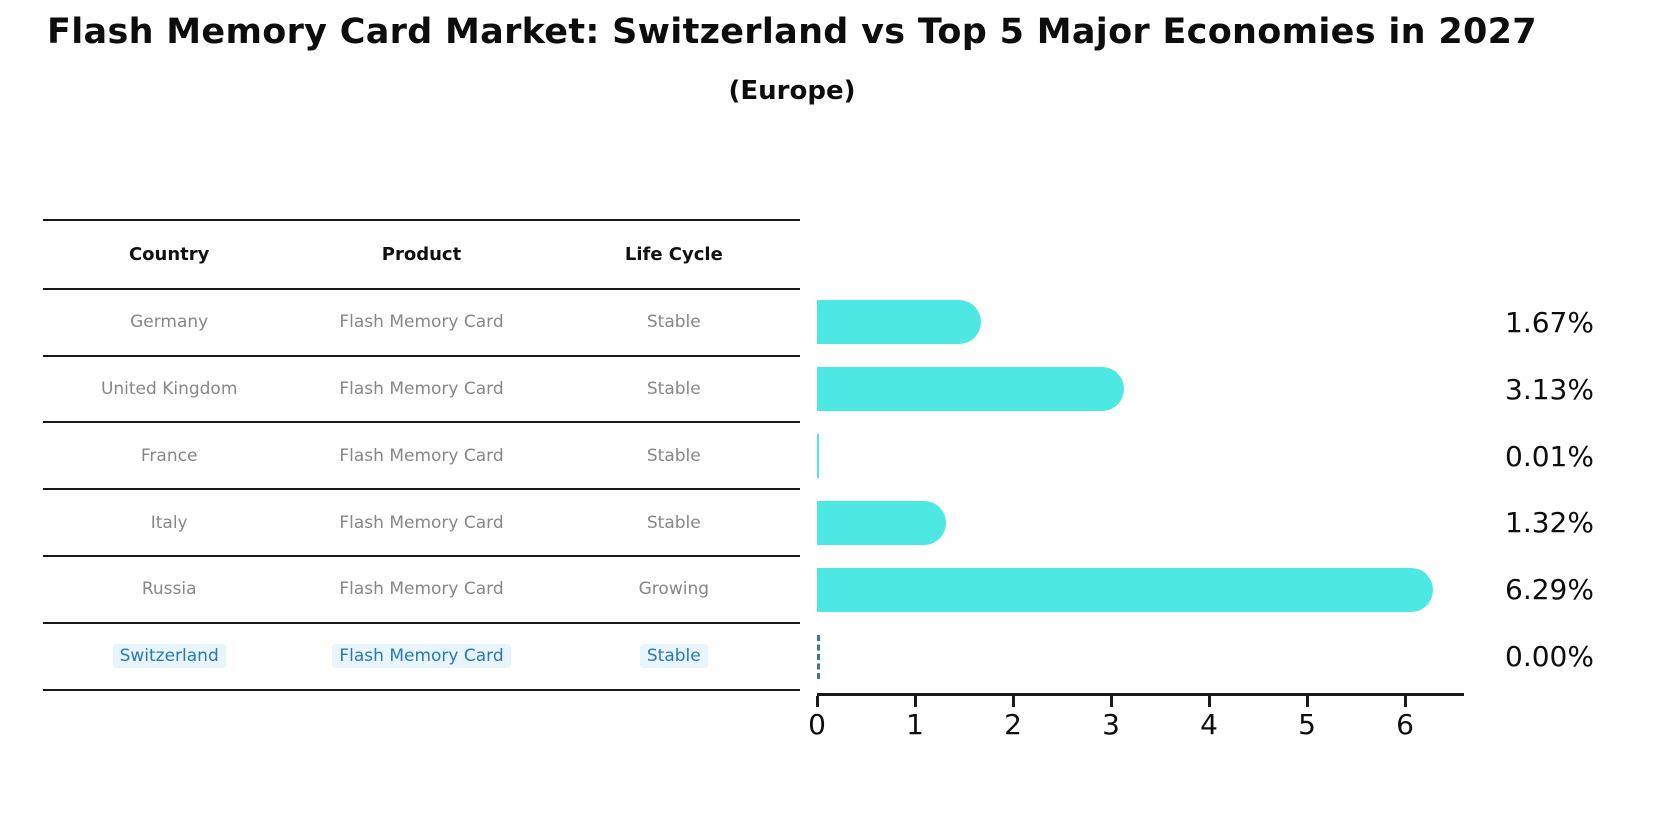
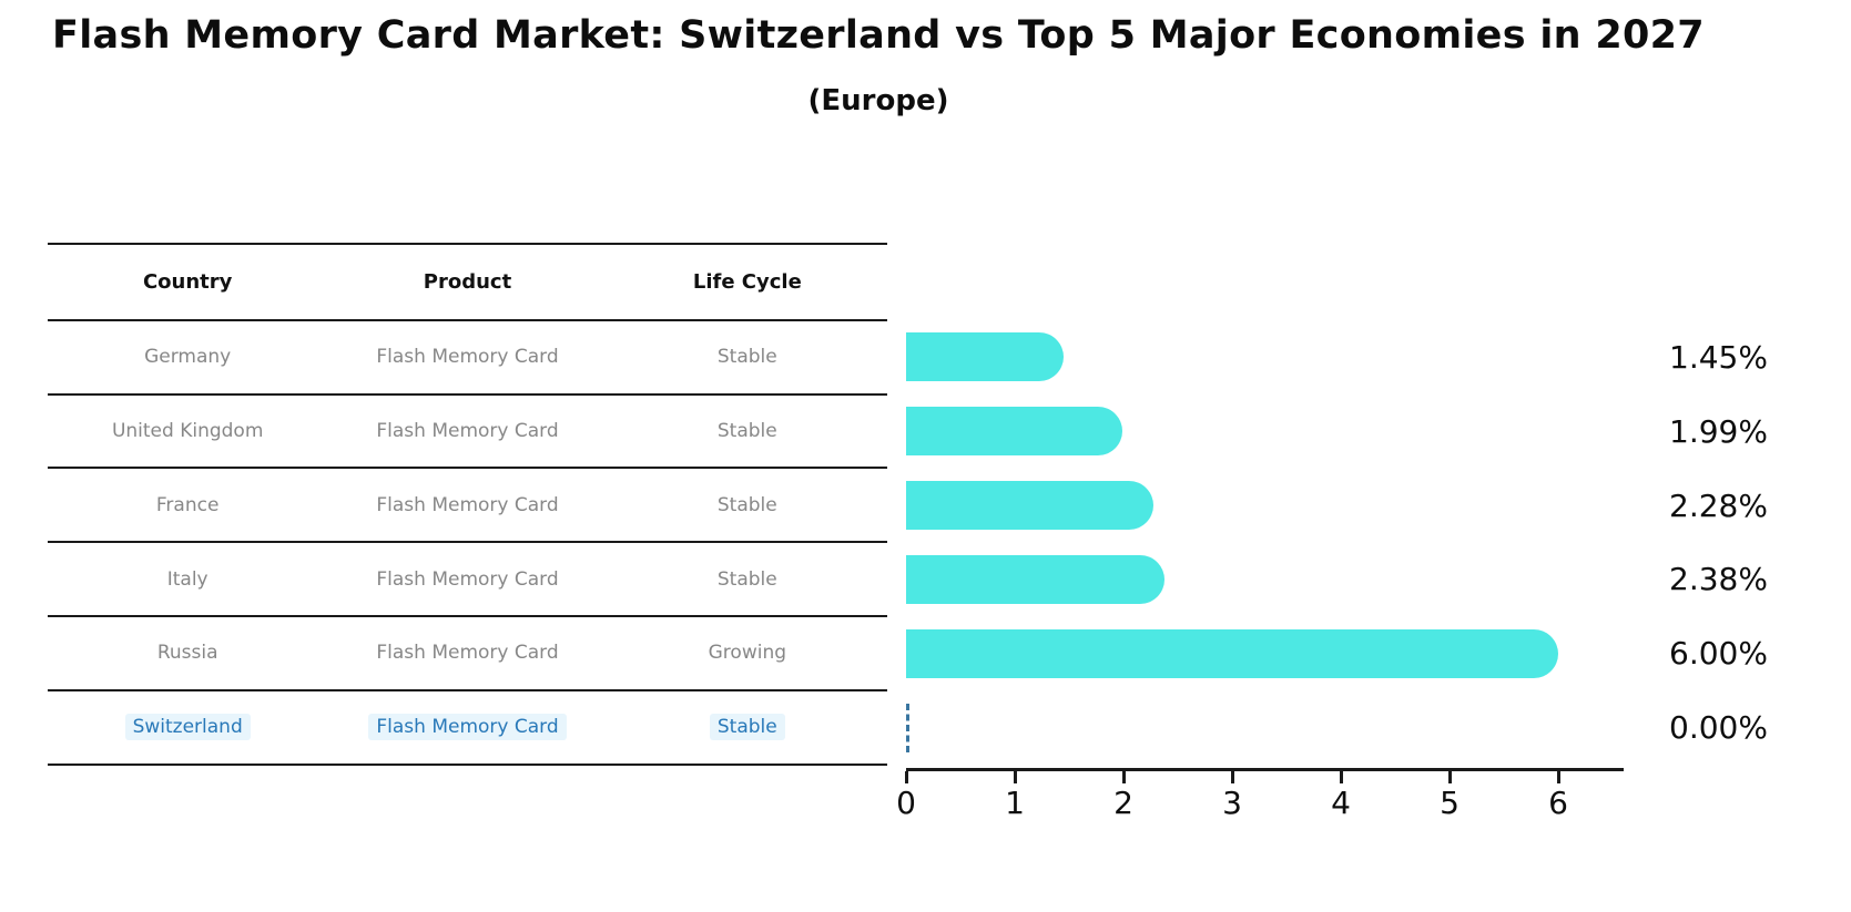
Germany: 1.67% -> 1.45%
United Kingdom: 3.13% -> 1.99%
France: 0.01% -> 2.28%
Italy: 1.32% -> 2.38%
Russia: 6.29% -> 6.00%
